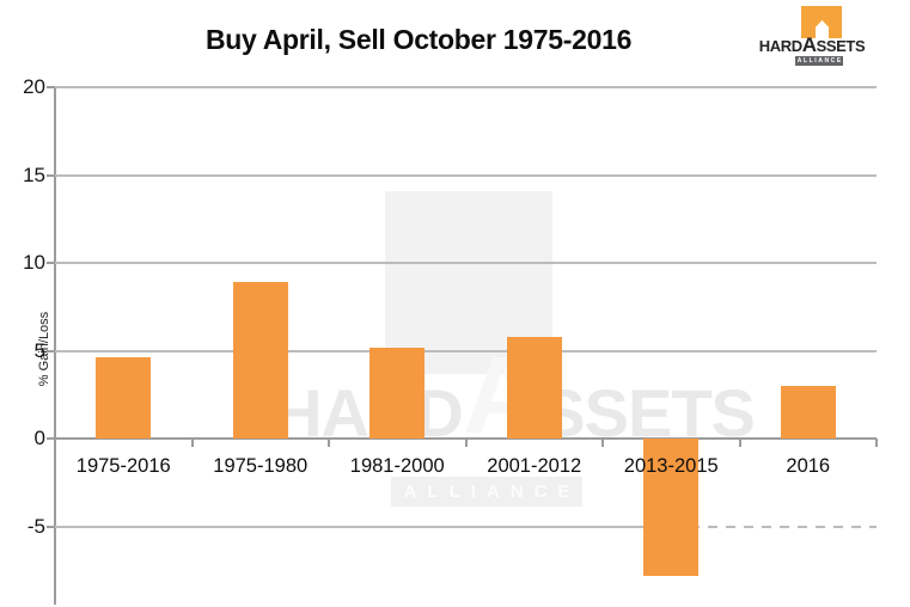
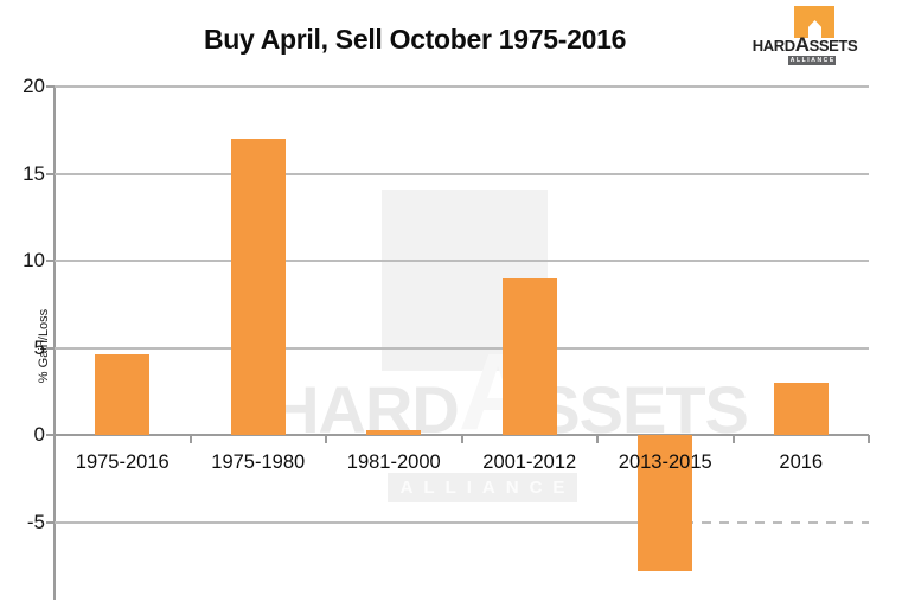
1975-1980: 8.9 -> 17.0
1981-2000: 5.2 -> 0.3
2001-2012: 5.8 -> 9.0
